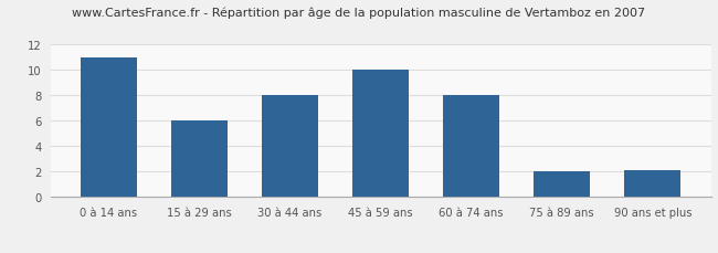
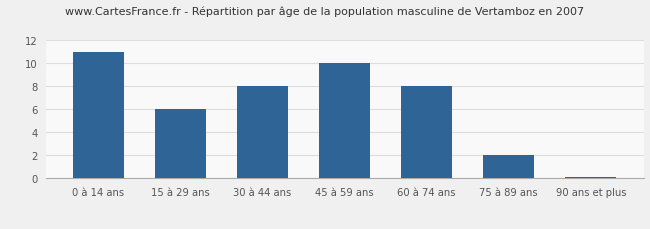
90 ans et plus: 2.1 -> 0.1
